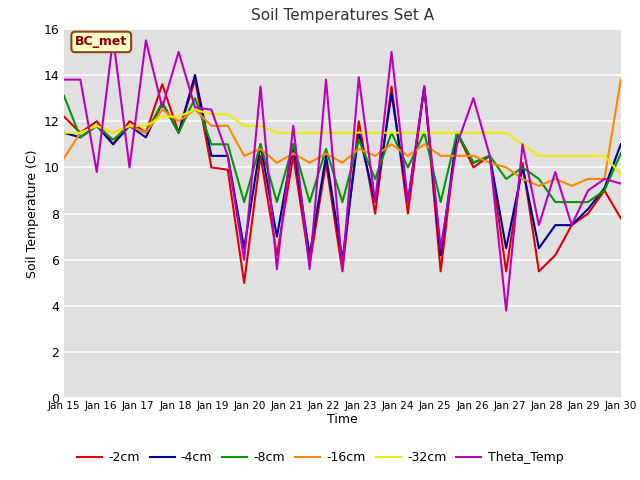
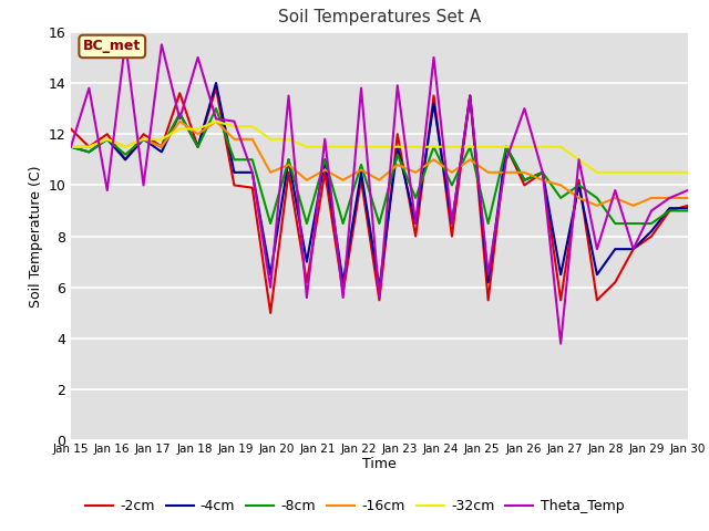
-8cm/Jan 15: 13.1 -> 11.5
-16cm/Jan 15: 10.4 -> 11.5
Theta_Temp/Jan 15: 13.8 -> 11.5
-2cm/Jan 30: 7.8 -> 9.2
-4cm/Jan 30: 11.0 -> 9.1
-8cm/Jan 30: 10.6 -> 9.0
-16cm/Jan 30: 13.8 -> 9.5
-32cm/Jan 30: 9.7 -> 10.5
Theta_Temp/Jan 30: 9.3 -> 9.8
